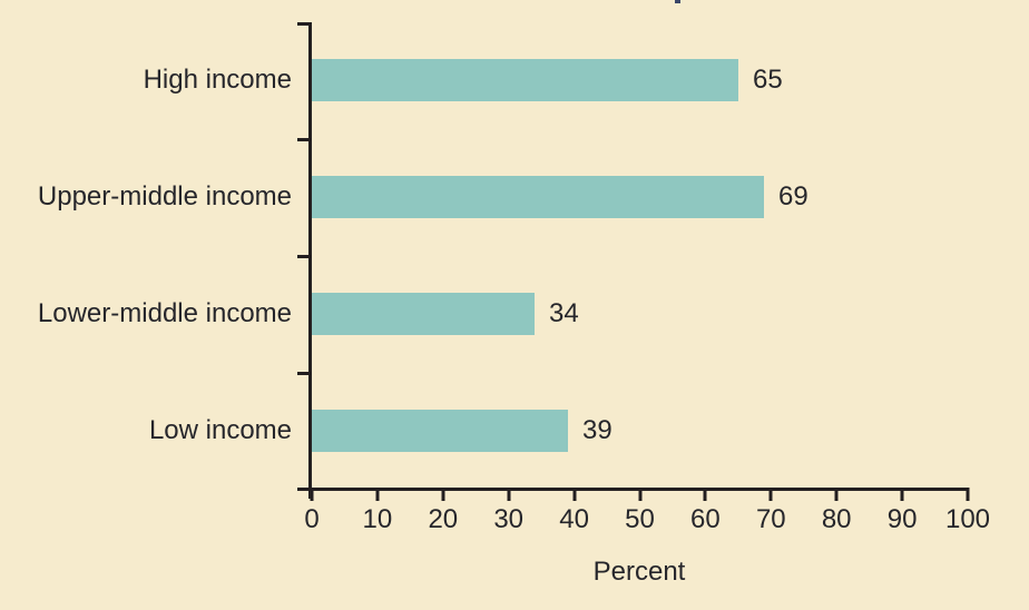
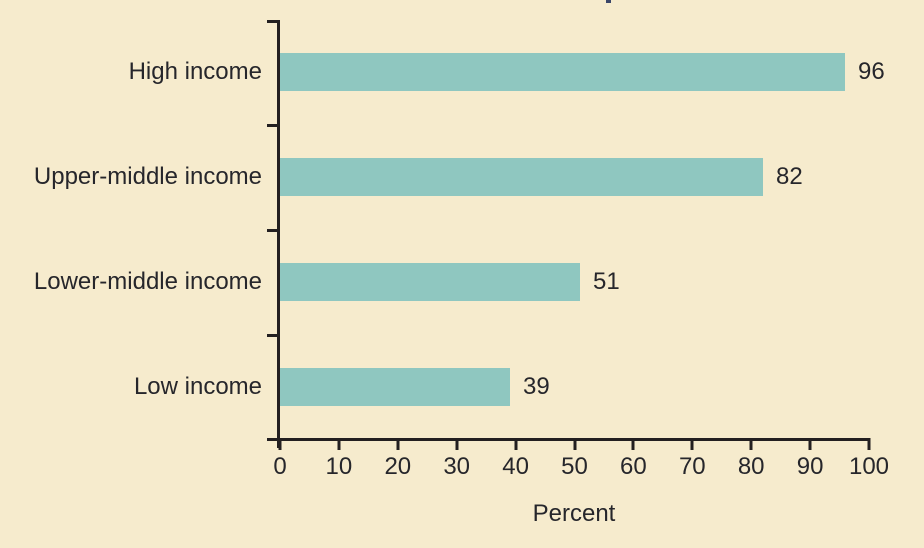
High income: 65 -> 96
Upper-middle income: 69 -> 82
Lower-middle income: 34 -> 51
